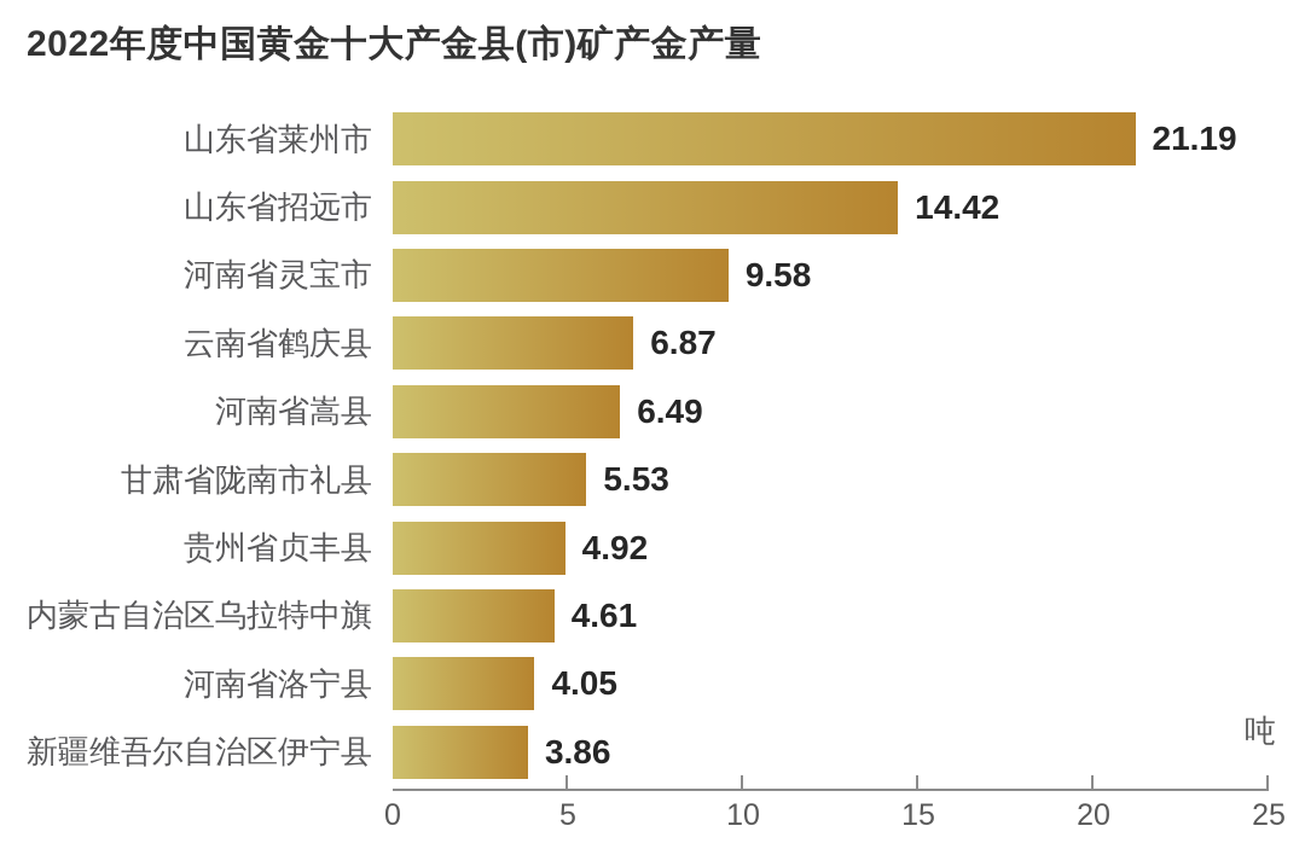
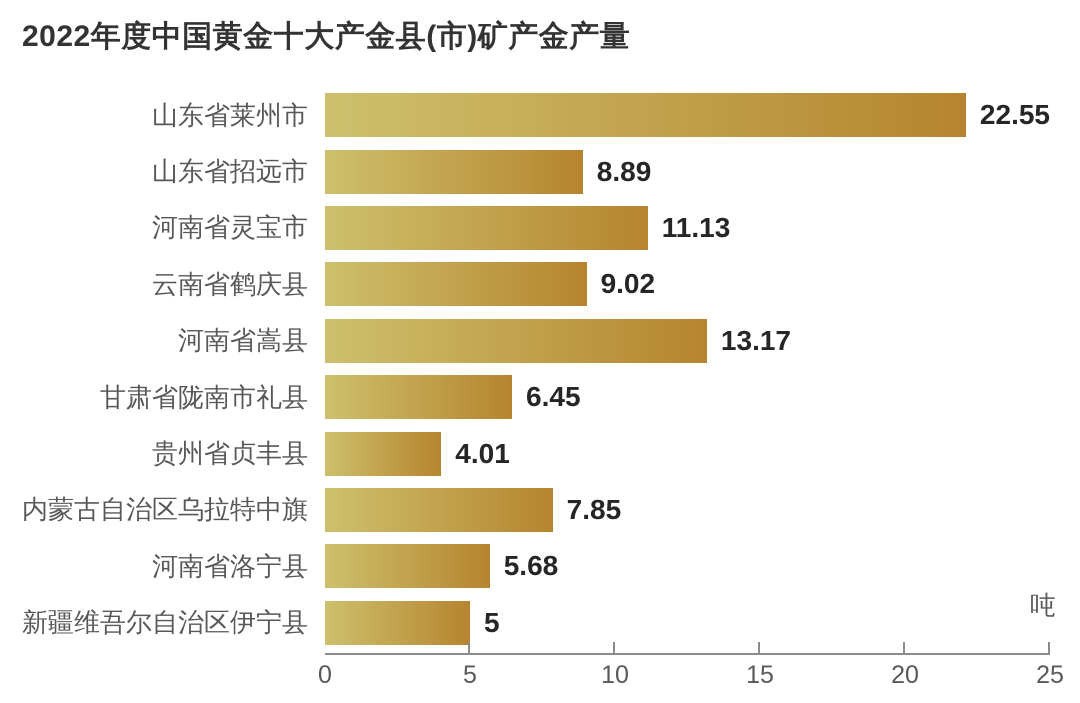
山东省莱州市: 21.19 -> 22.55
山东省招远市: 14.42 -> 8.89
河南省灵宝市: 9.58 -> 11.13
云南省鹤庆县: 6.87 -> 9.02
河南省嵩县: 6.49 -> 13.17
甘肃省陇南市礼县: 5.53 -> 6.45
贵州省贞丰县: 4.92 -> 4.01
内蒙古自治区乌拉特中旗: 4.61 -> 7.85
河南省洛宁县: 4.05 -> 5.68
新疆维吾尔自治区伊宁县: 3.86 -> 5
